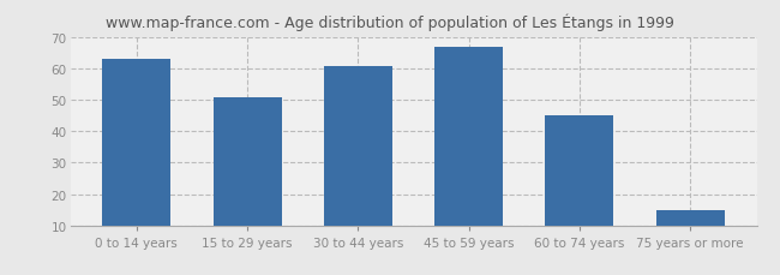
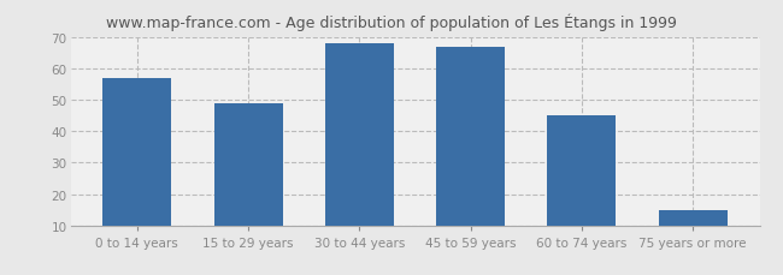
0 to 14 years: 63 -> 57
15 to 29 years: 51 -> 49
30 to 44 years: 61 -> 68
